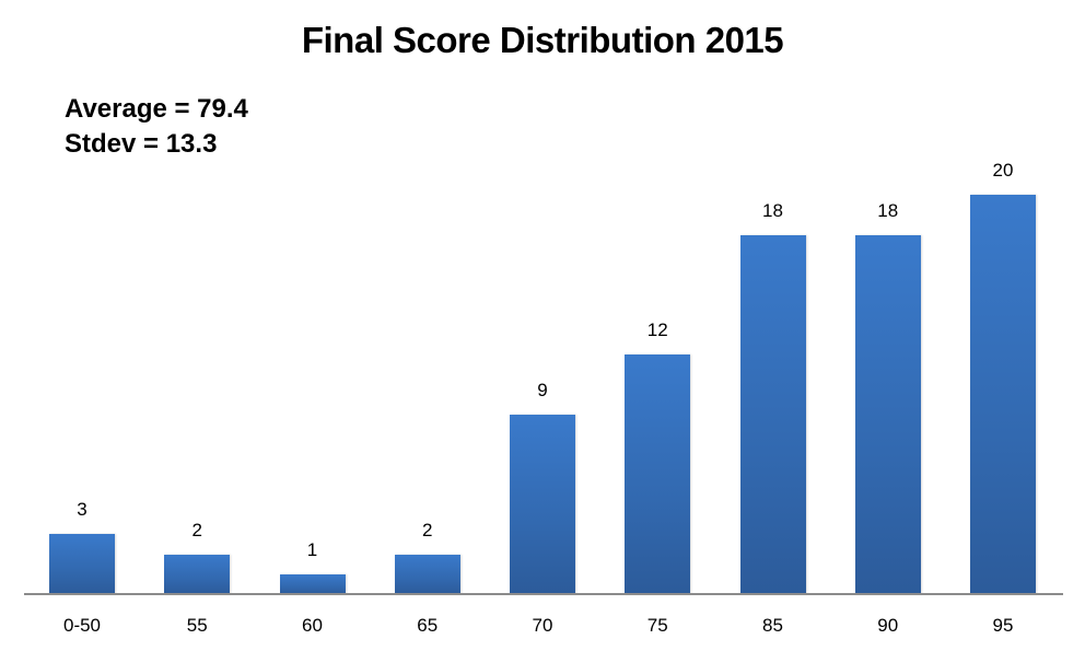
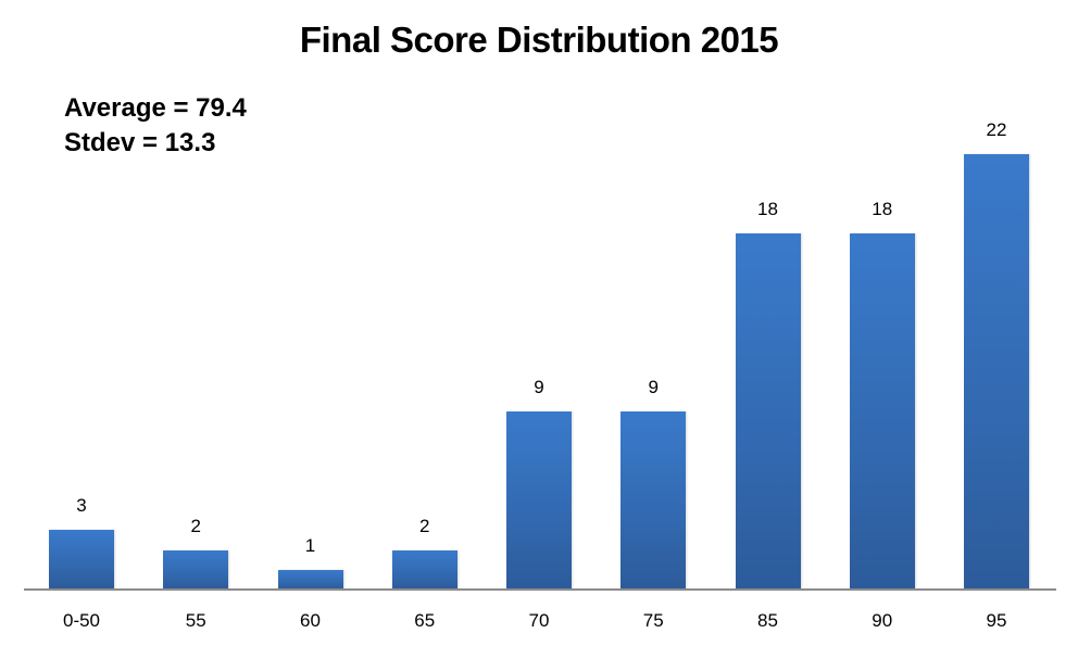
75: 12 -> 9
95: 20 -> 22
